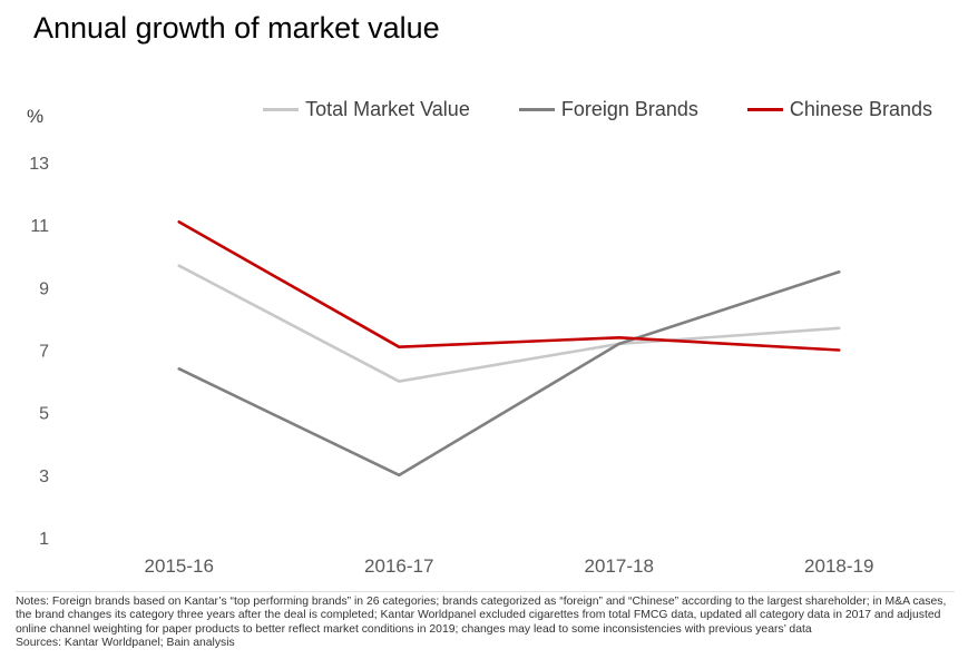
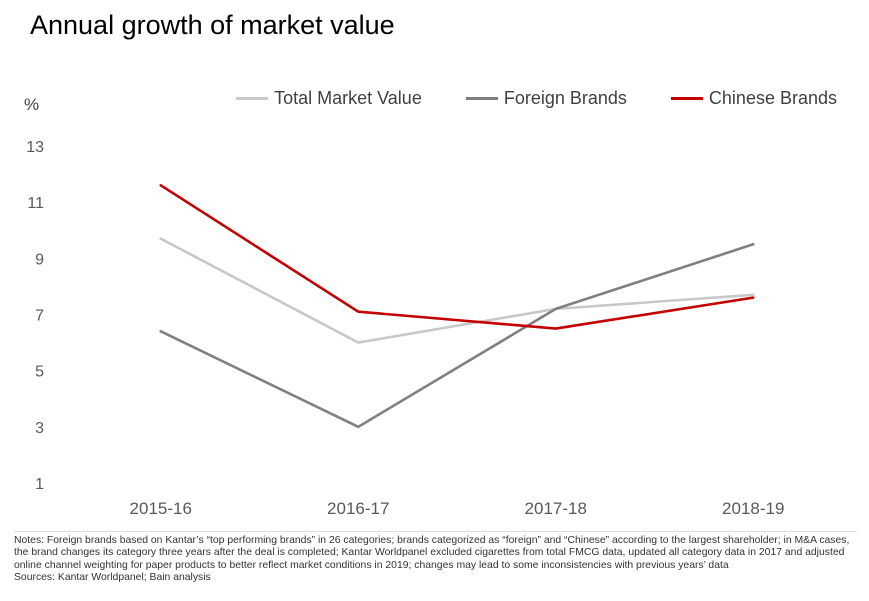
Chinese Brands/2015-16: 11.1 -> 11.6
Chinese Brands/2017-18: 7.4 -> 6.5
Chinese Brands/2018-19: 7.0 -> 7.6
